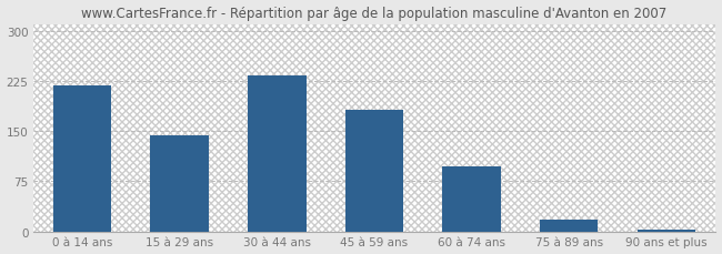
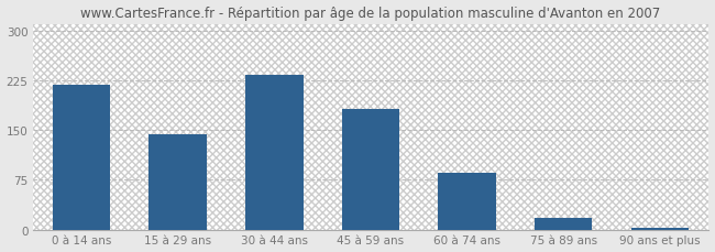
60 à 74 ans: 97 -> 86
